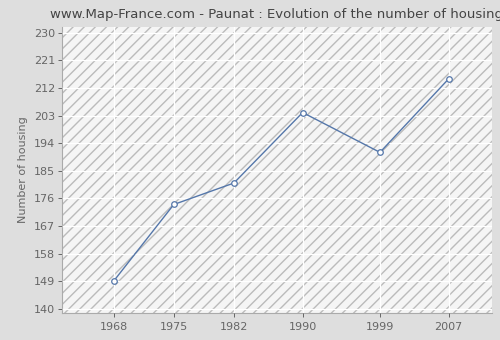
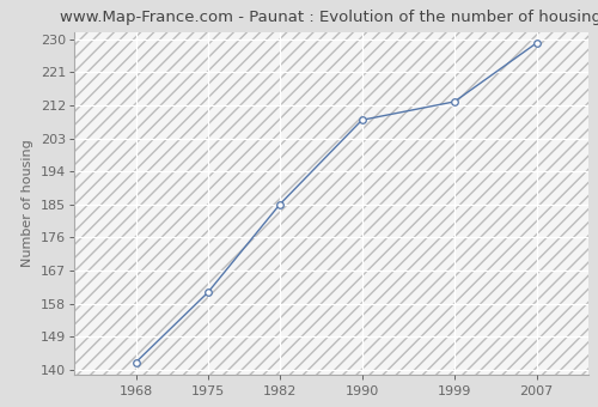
1968: 149 -> 142
1975: 174 -> 161
1982: 181 -> 185
1990: 204 -> 208
1999: 191 -> 213
2007: 215 -> 229
